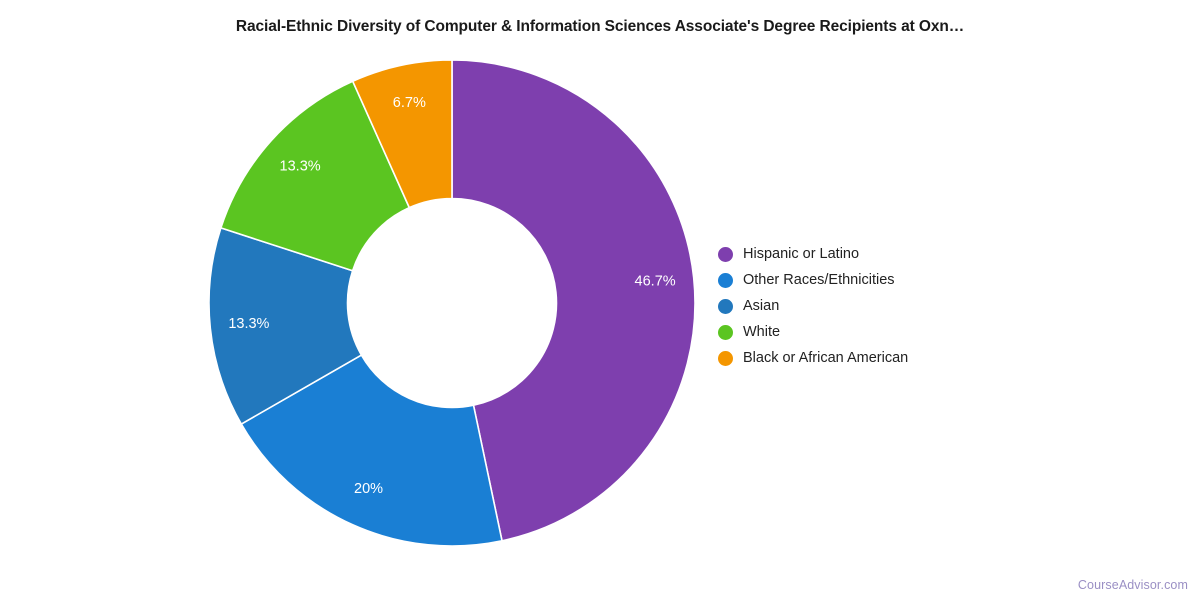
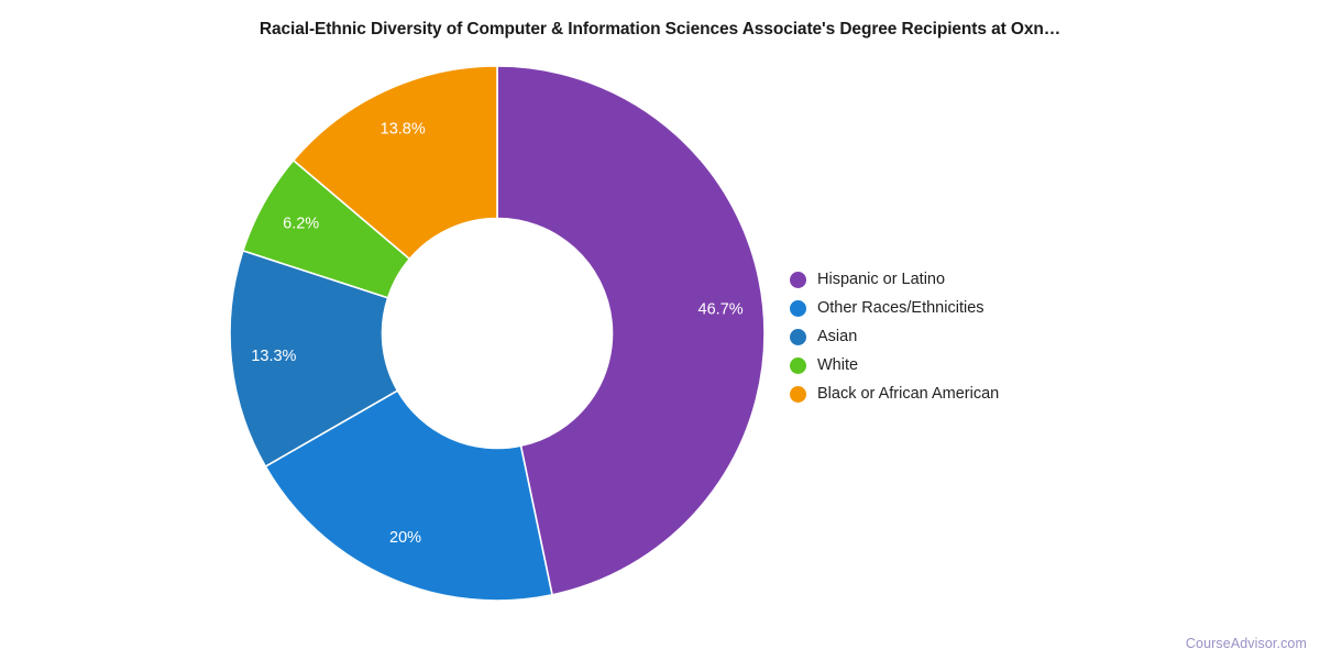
White: 13.3% -> 6.2%
Black or African American: 6.7% -> 13.8%
